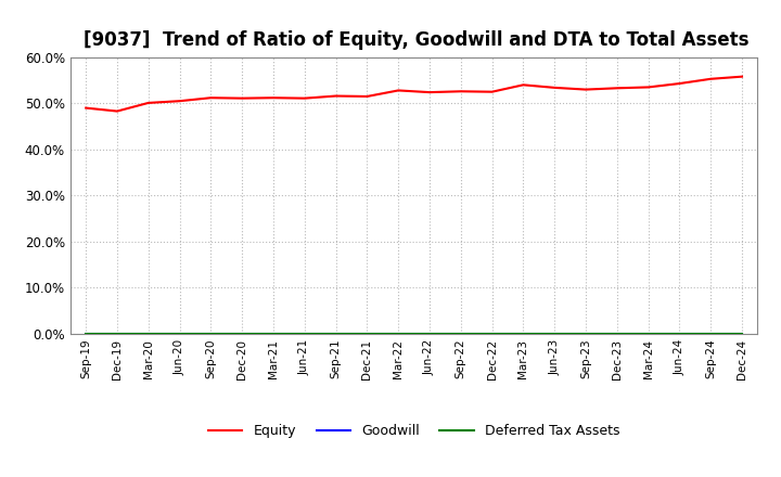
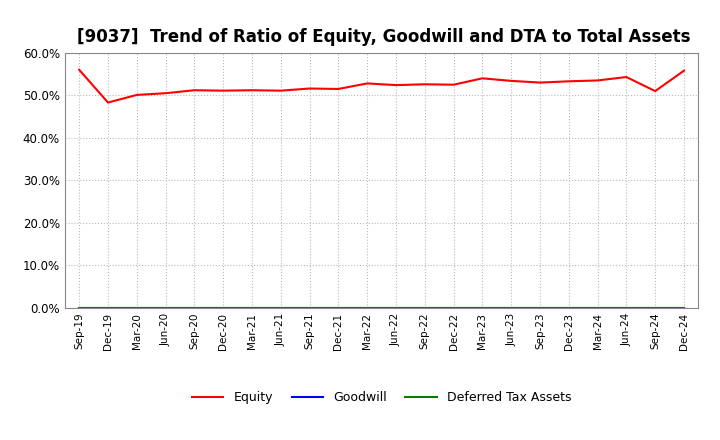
Equity/Sep-19: 49.0% -> 56.0%
Equity/Sep-24: 55.3% -> 51.0%
